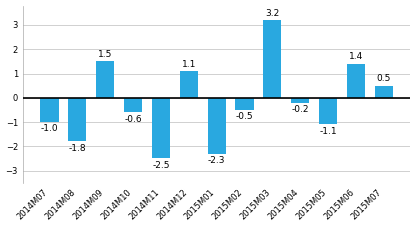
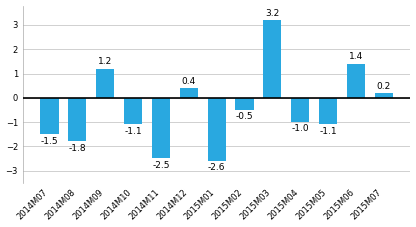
2014M07: -1.0 -> -1.5
2014M09: 1.5 -> 1.2
2014M10: -0.6 -> -1.1
2014M12: 1.1 -> 0.4
2015M01: -2.3 -> -2.6
2015M04: -0.2 -> -1.0
2015M07: 0.5 -> 0.2
